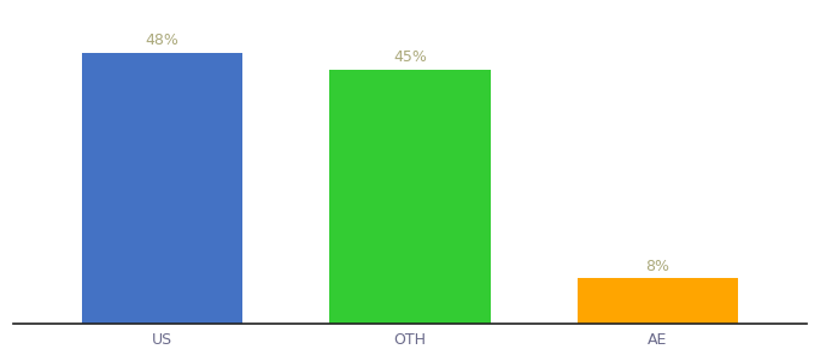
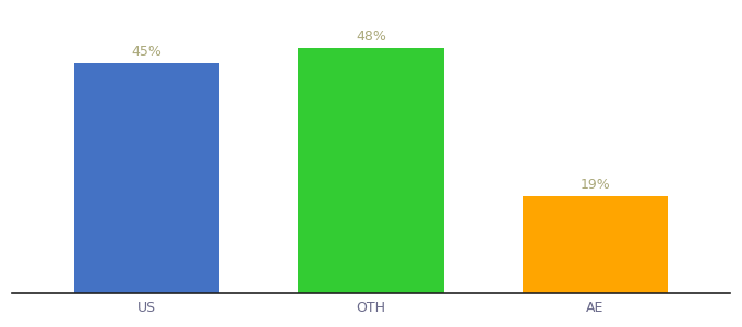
US: 48% -> 45%
OTH: 45% -> 48%
AE: 8% -> 19%
